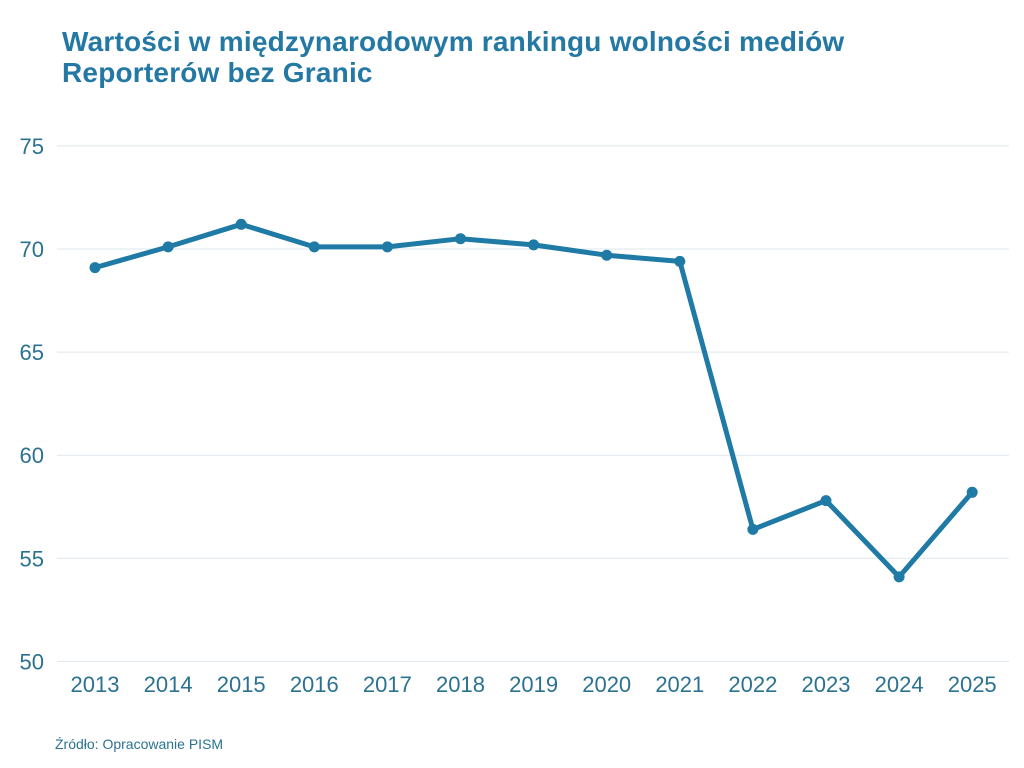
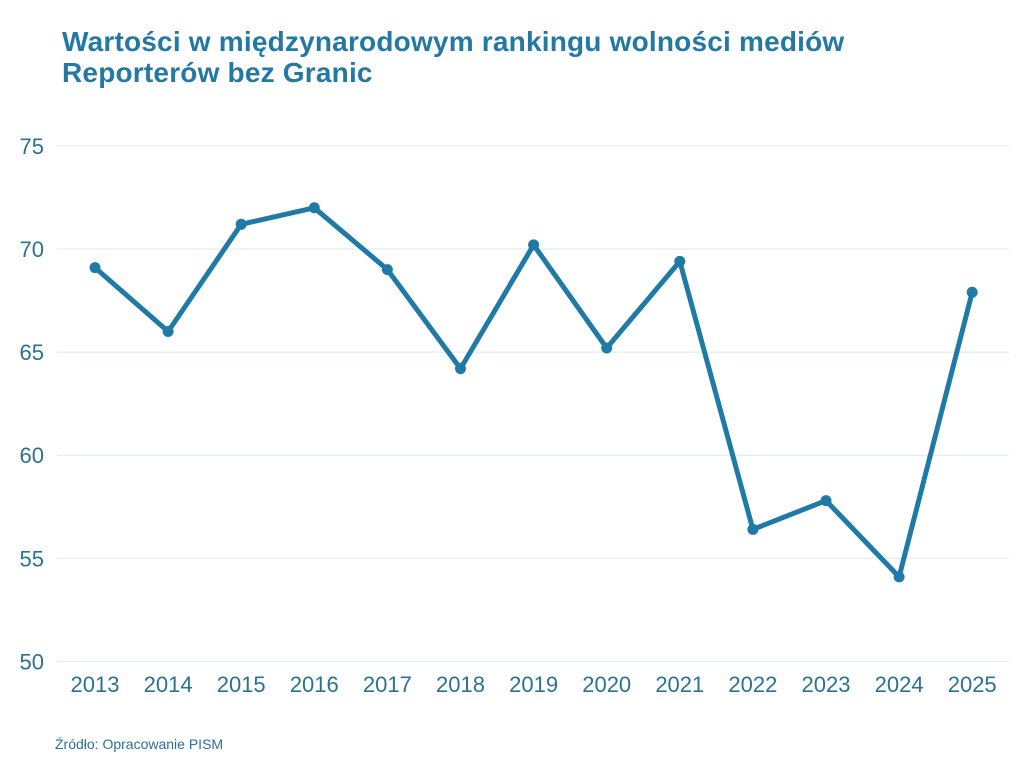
2014: 70.1 -> 66.0
2016: 70.1 -> 72.0
2017: 70.1 -> 69.0
2018: 70.5 -> 64.2
2020: 69.7 -> 65.2
2025: 58.2 -> 67.9
